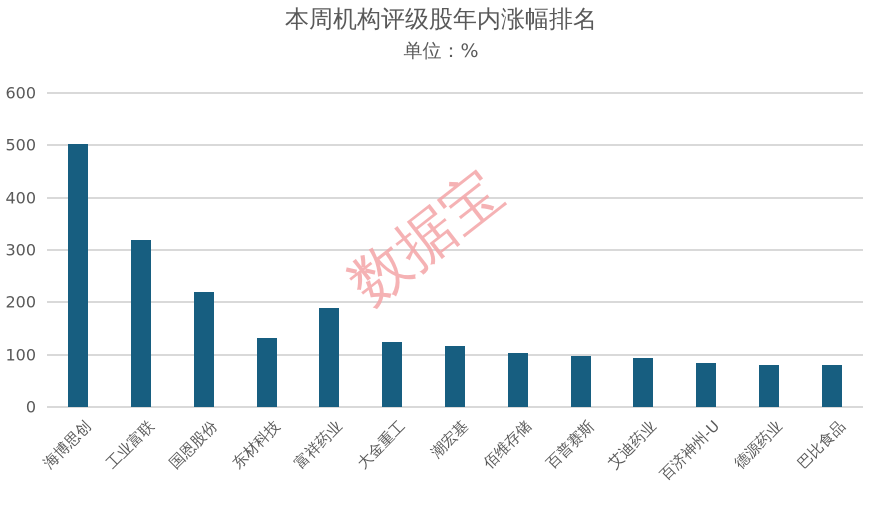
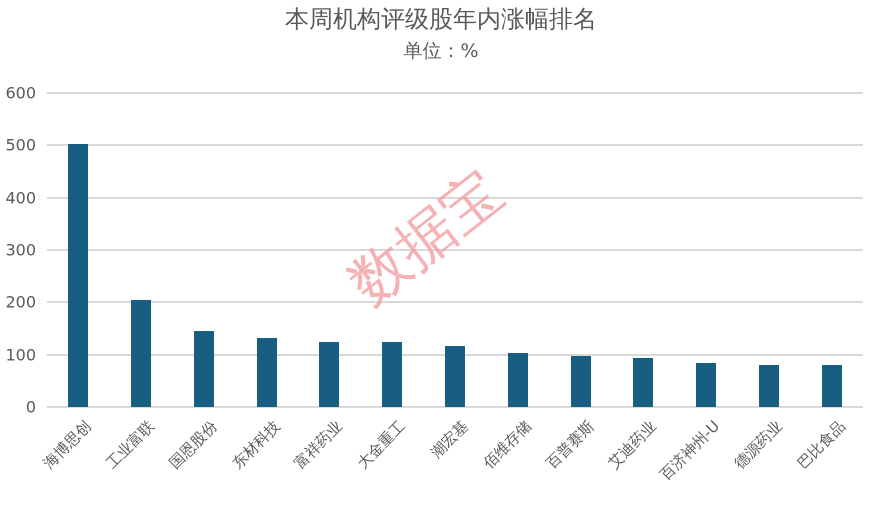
工业富联: 320 -> 200
国恩股份: 220 -> 140
富祥药业: 190 -> 120
